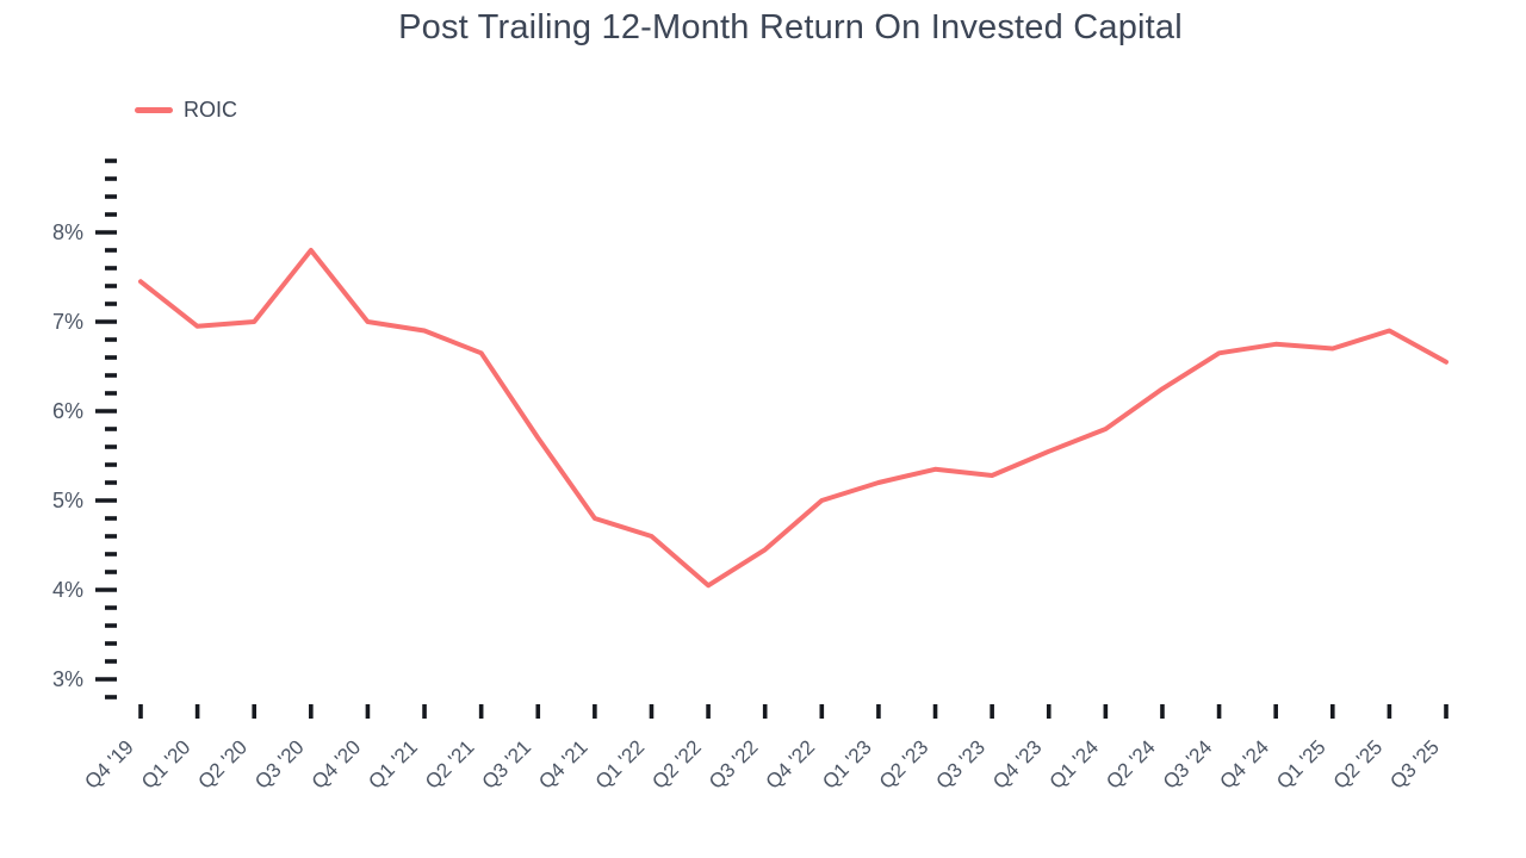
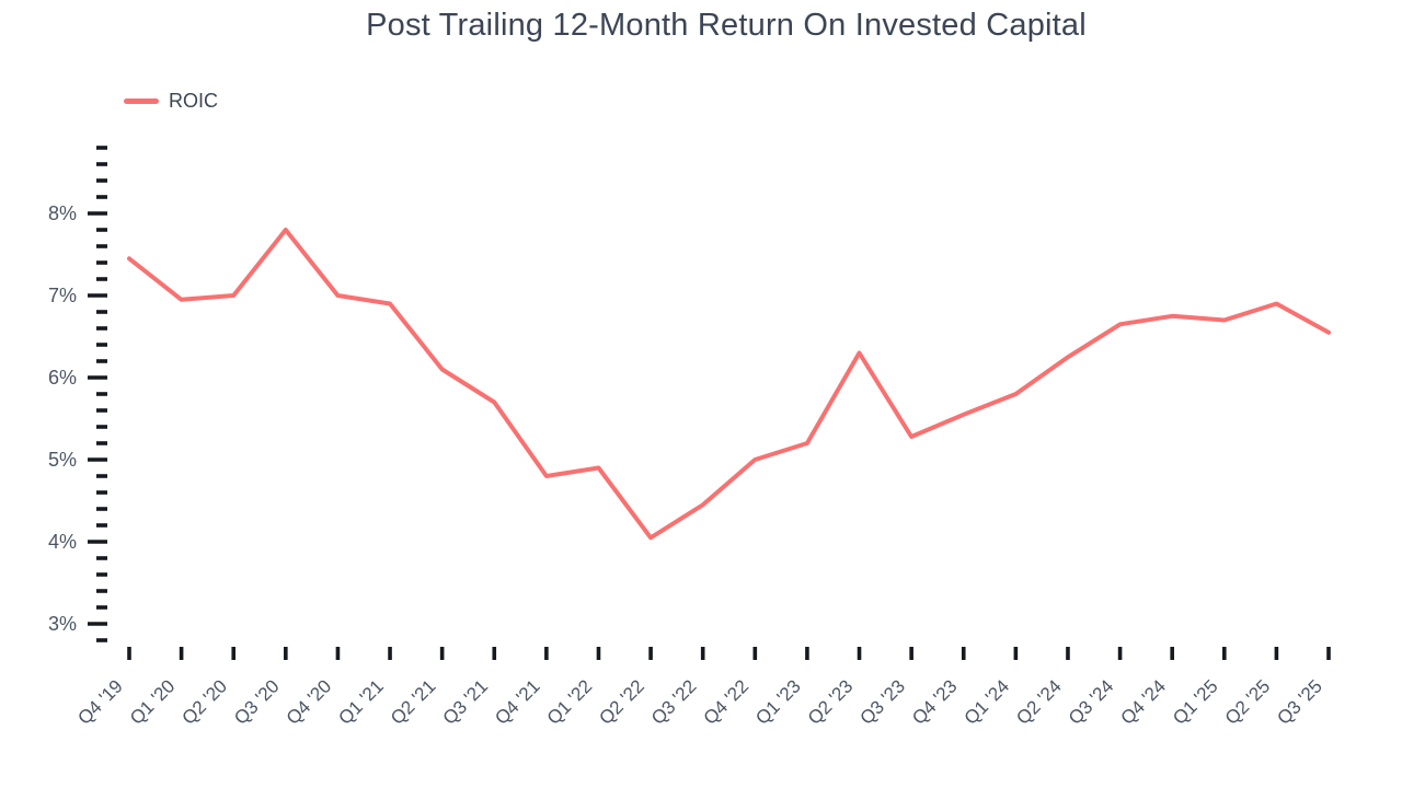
Q2 '21: 6.7% -> 6.1%
Q1 '22: 4.6% -> 4.9%
Q2 '23: 5.3% -> 6.3%
